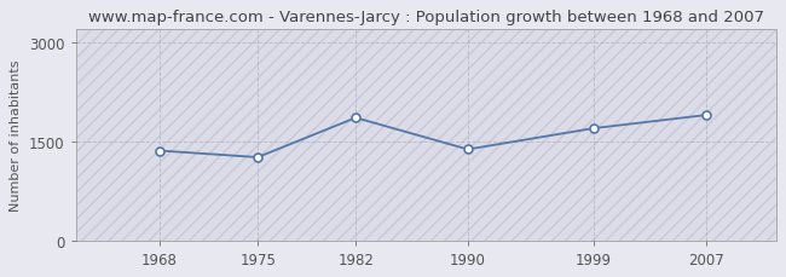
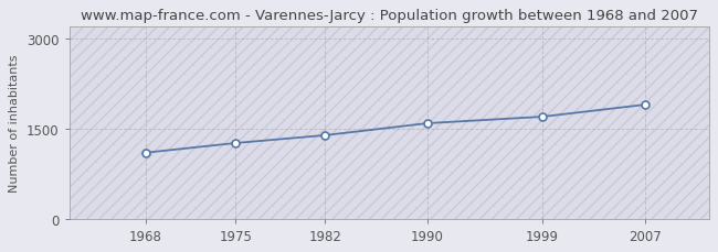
1968: 1360 -> 1100
1982: 1860 -> 1390
1990: 1380 -> 1590
